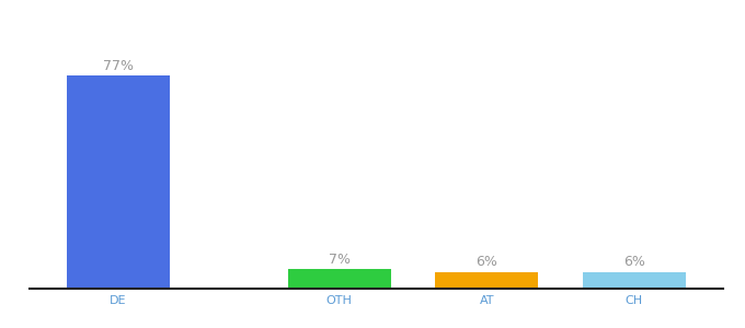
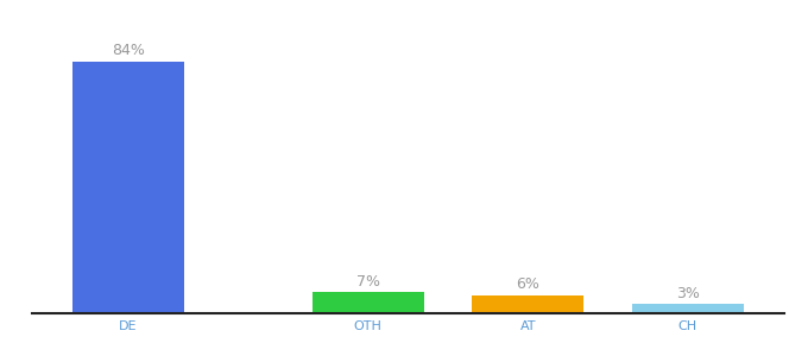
DE: 77% -> 84%
CH: 6% -> 3%
